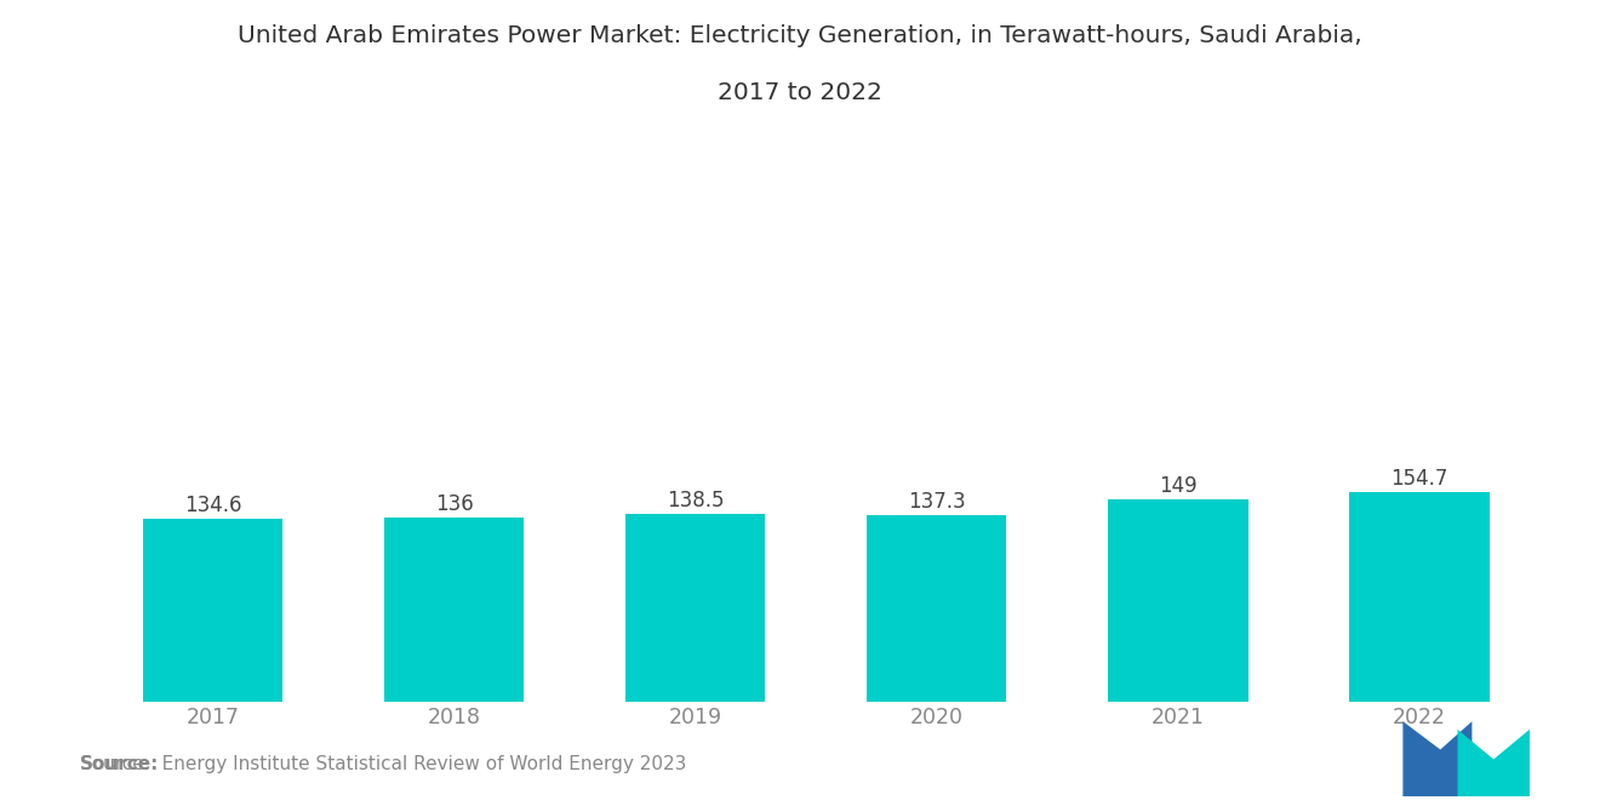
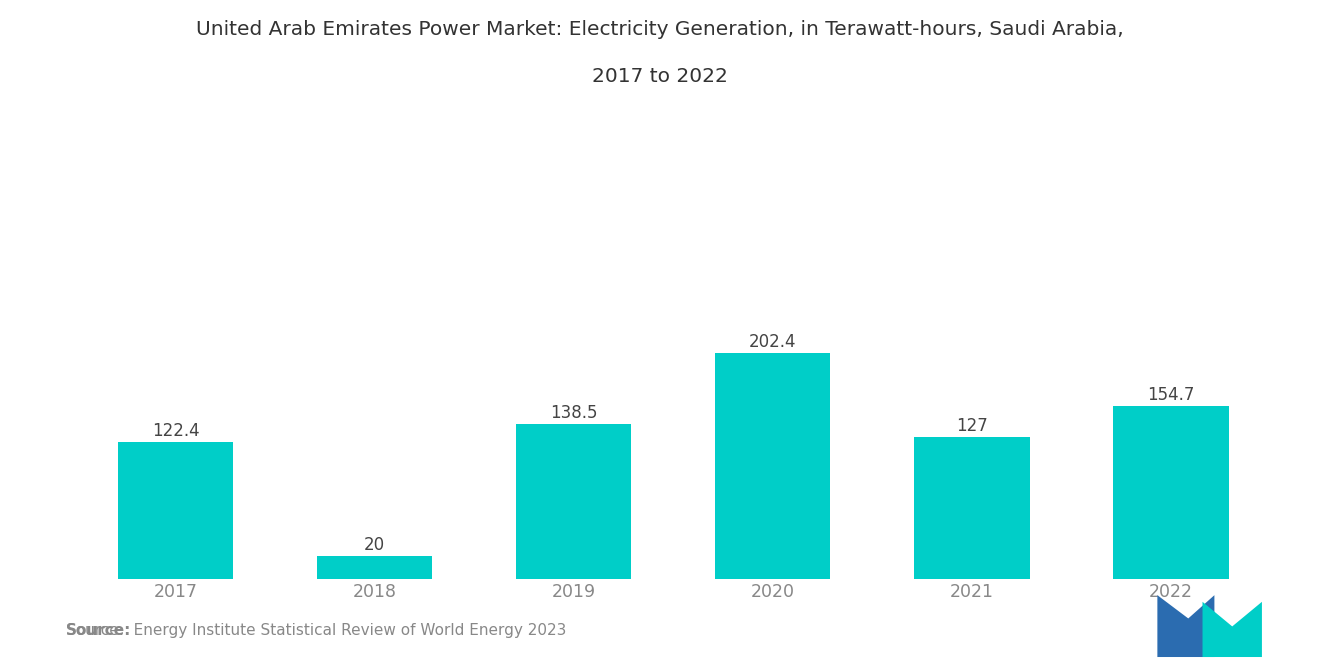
2017: 134.6 -> 122.4
2018: 136 -> 20
2020: 137.3 -> 202.4
2021: 149 -> 127
